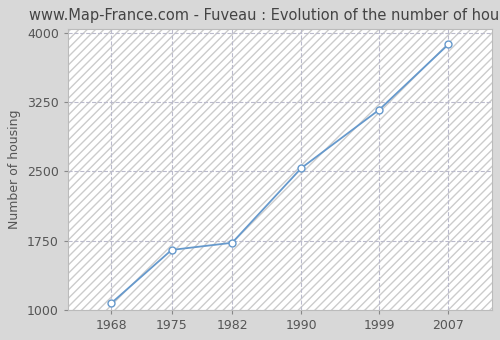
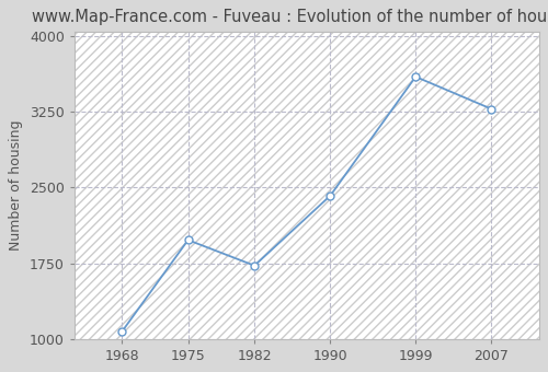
1975: 1650 -> 1980
1990: 2540 -> 2420
1999: 3170 -> 3600
2007: 3880 -> 3280
